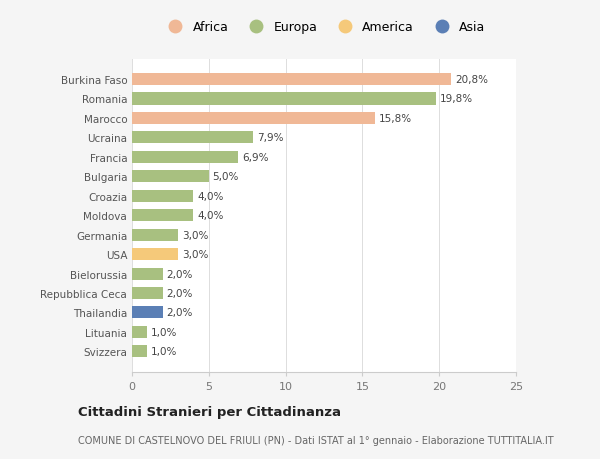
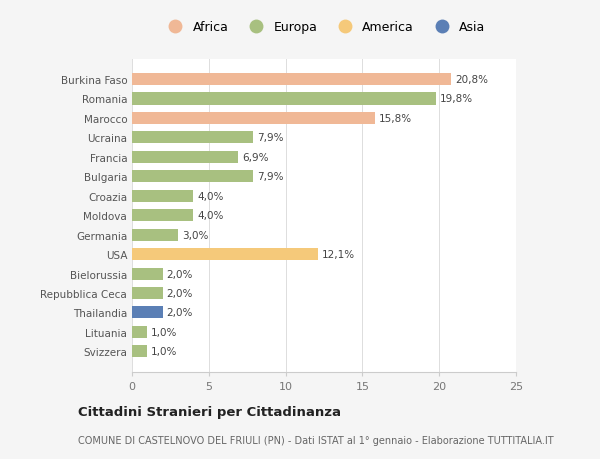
Bulgaria: 5,0% -> 7,9%
USA: 3,0% -> 12,1%
